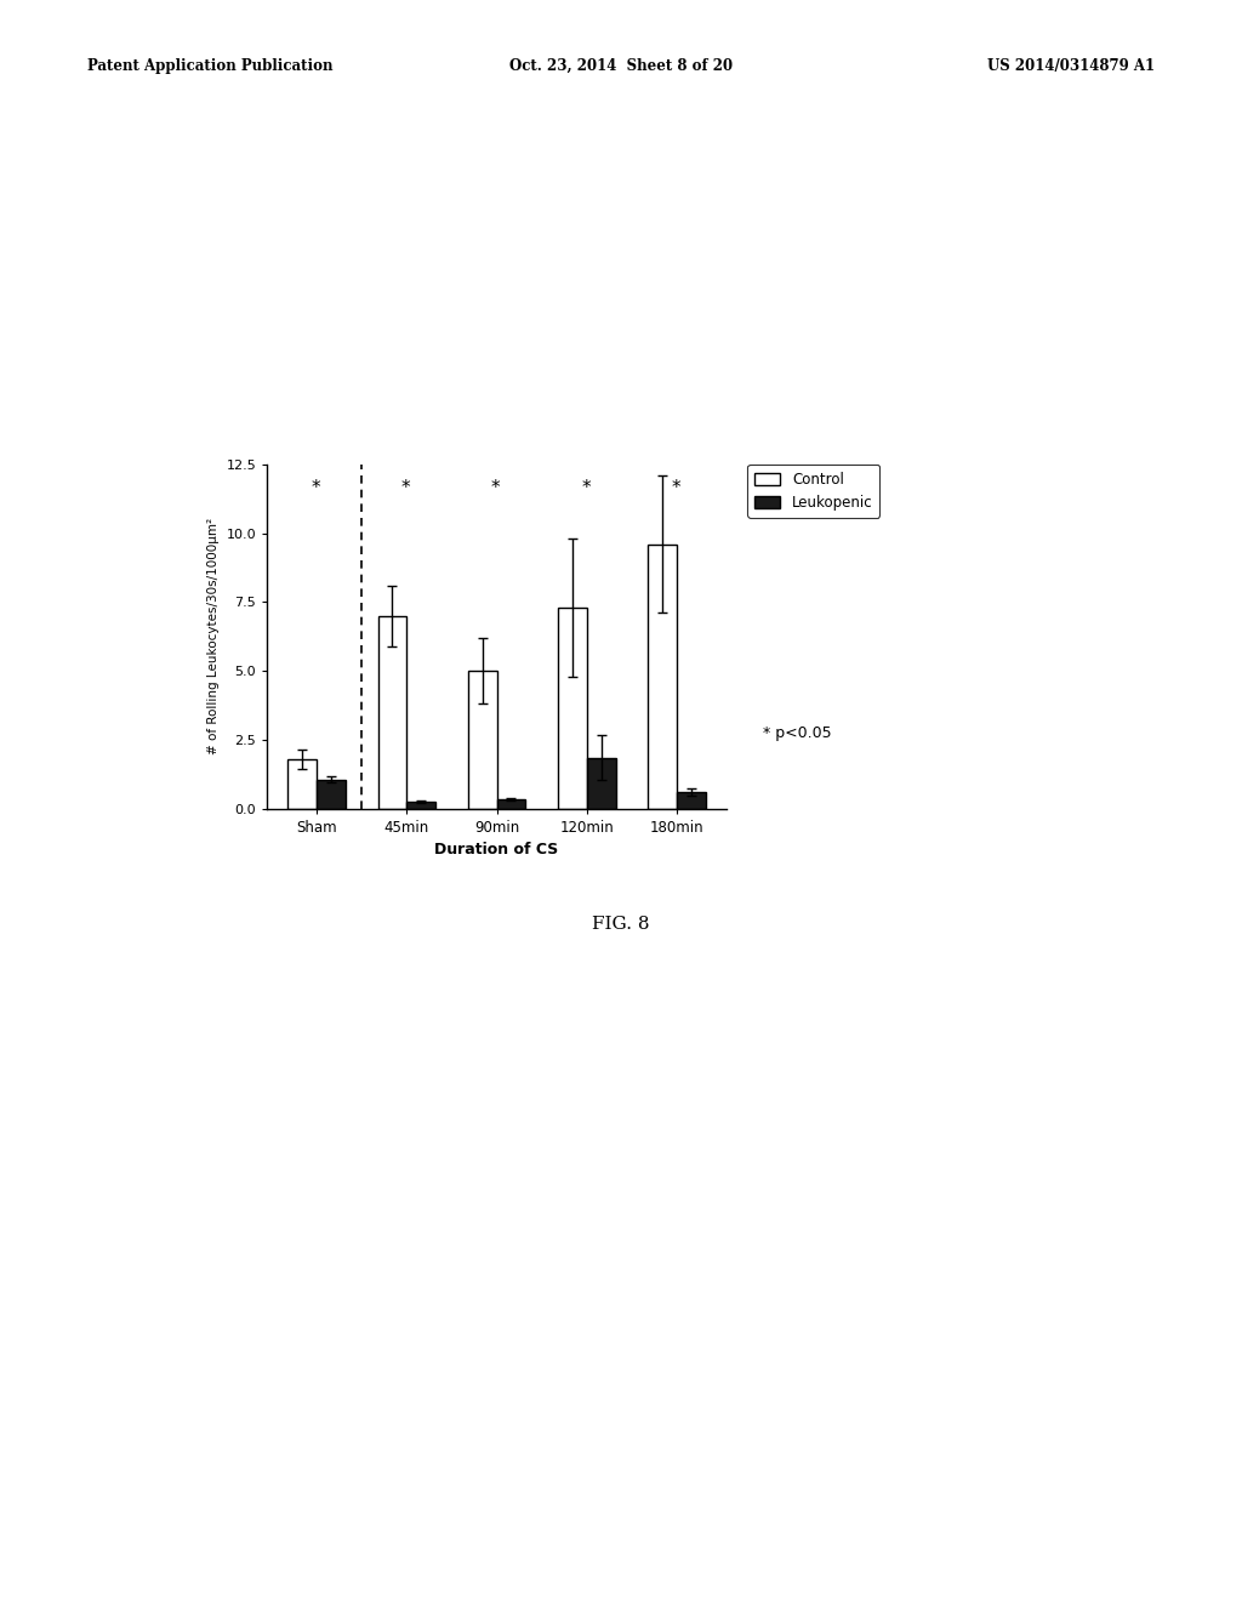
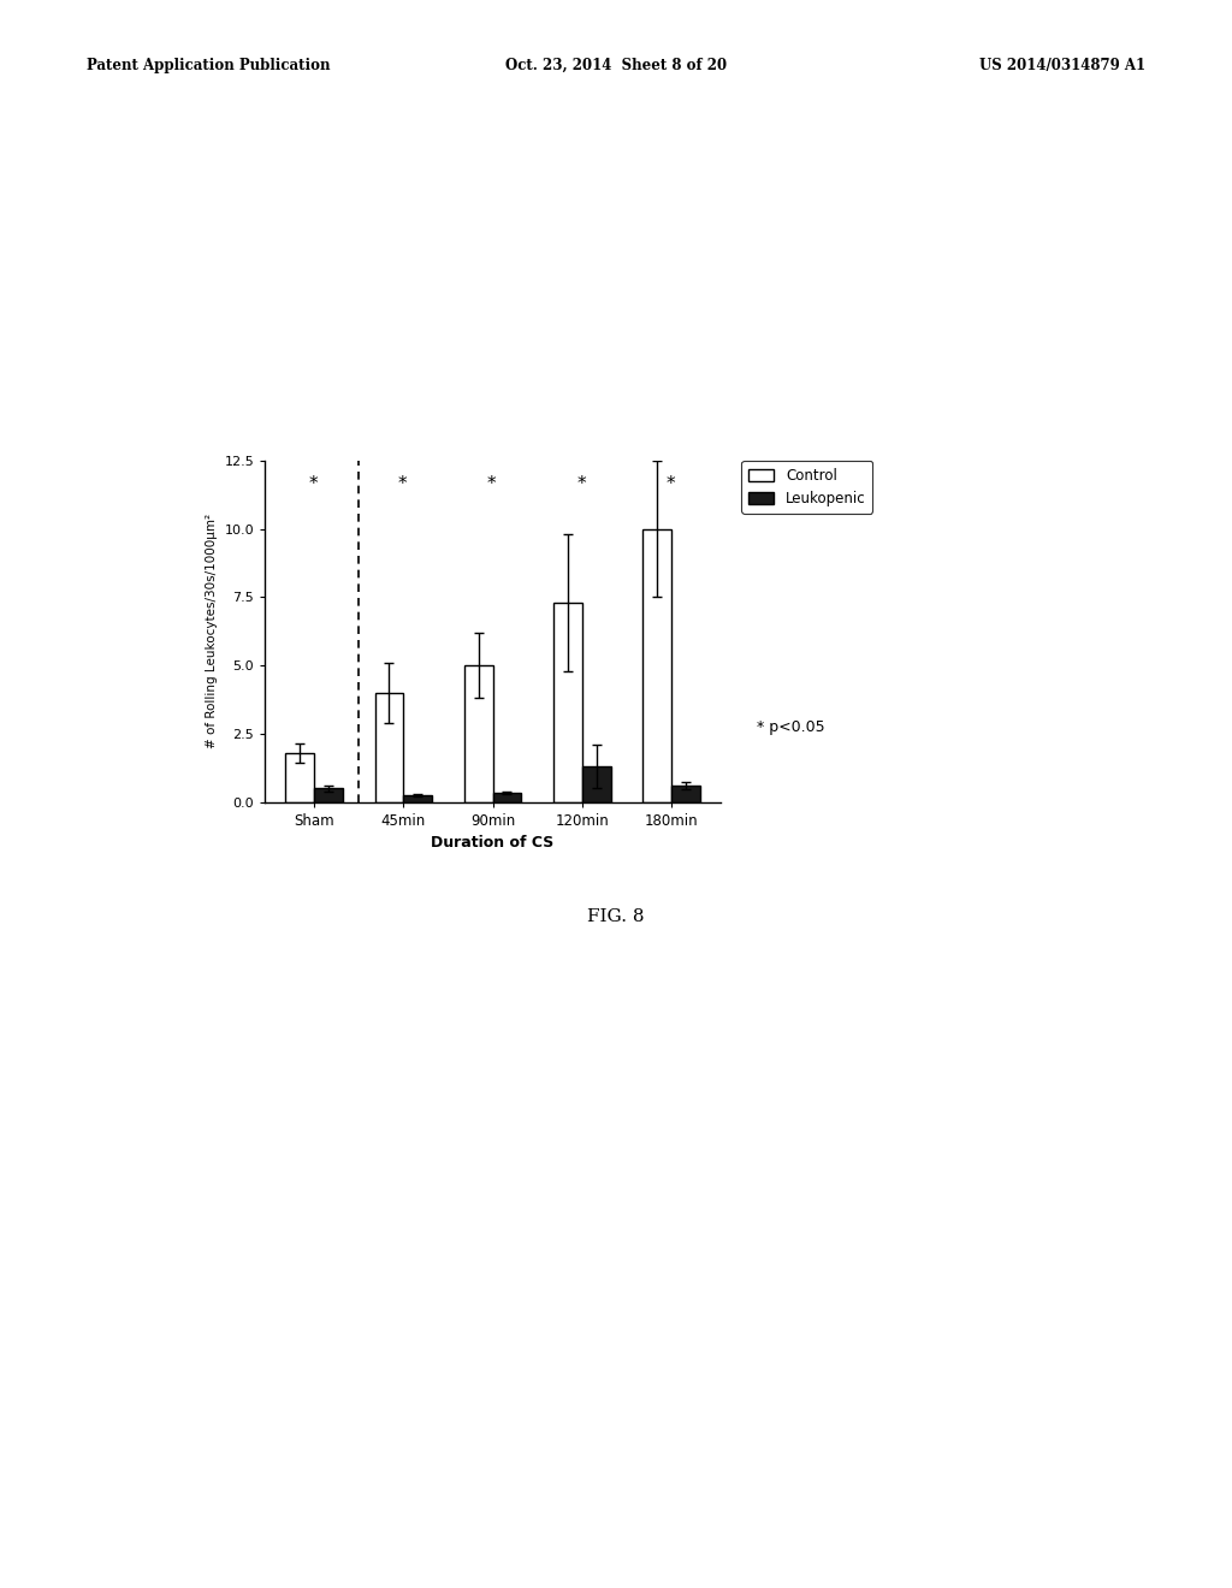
Leukopenic/Sham: 1.05 -> 0.50
Control/45min: 7.0 -> 4.0
Leukopenic/120min: 1.85 -> 1.30
Control/180min: 9.6 -> 10.0
